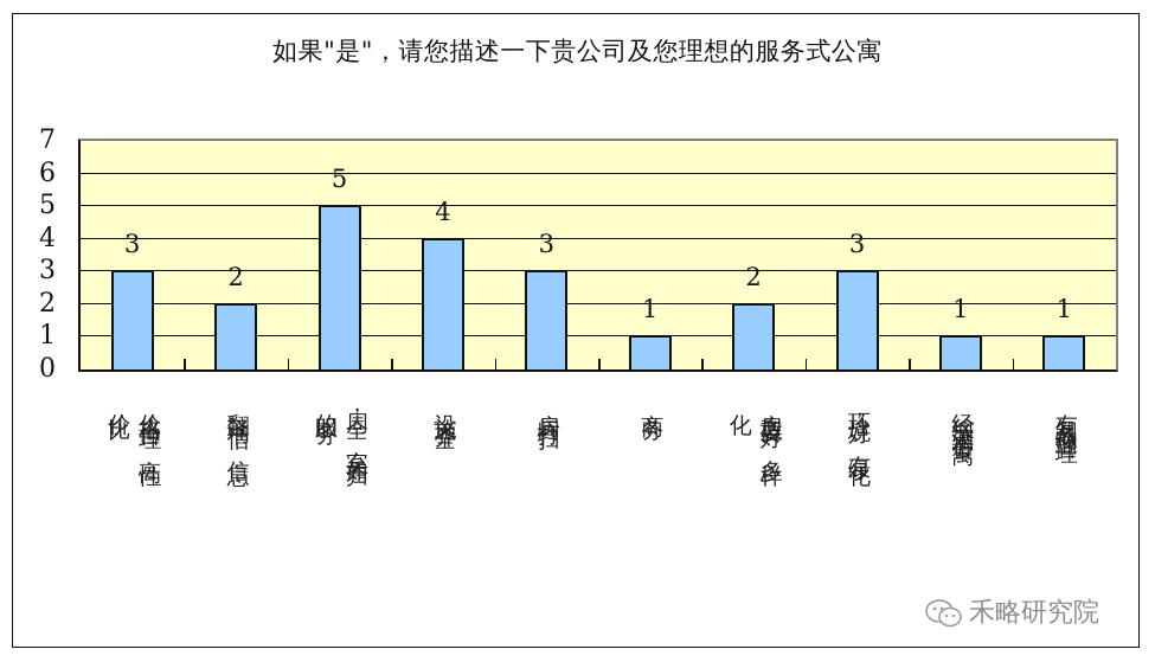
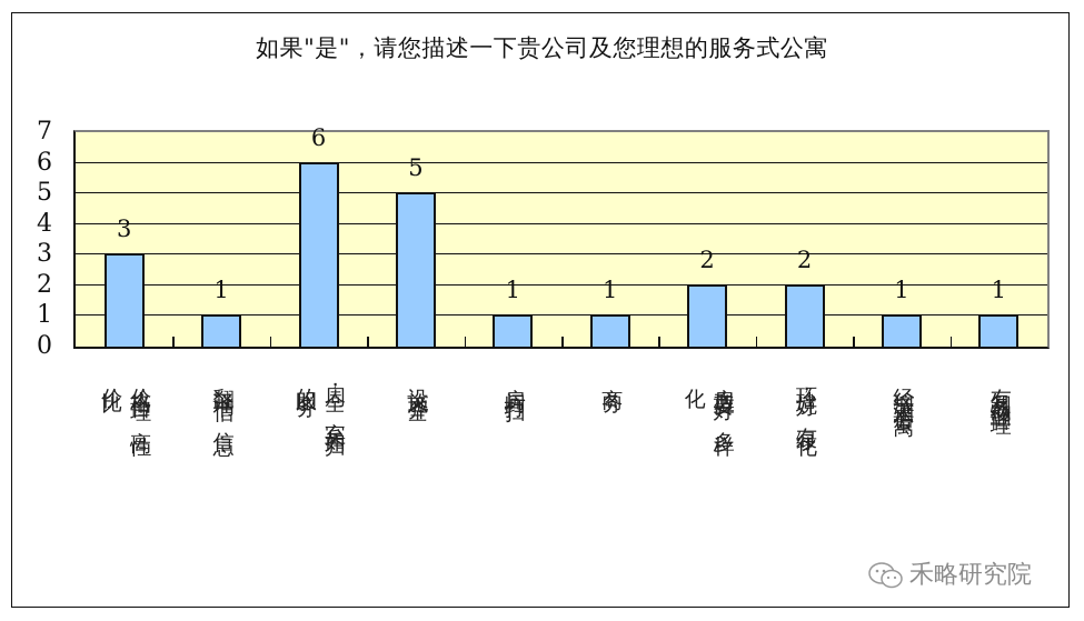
翻译书信、信息: 2 -> 1
周全，宾至如归的服务: 5 -> 6
设施齐全: 4 -> 5
房间打扫: 3 -> 1
环境好，有绿化: 3 -> 2
